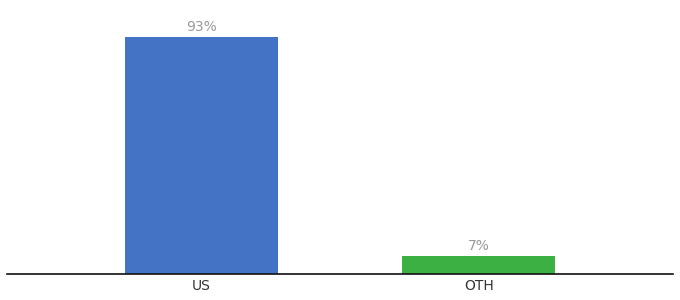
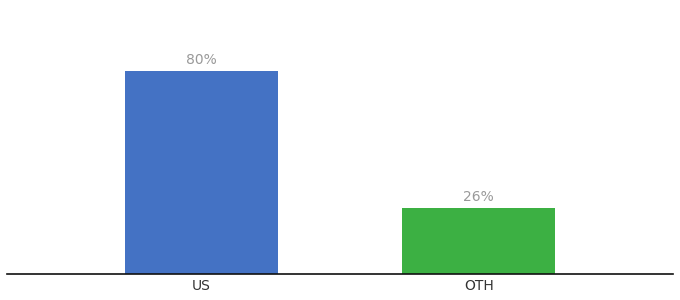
US: 93% -> 80%
OTH: 7% -> 26%
